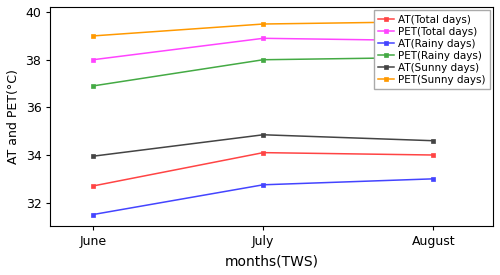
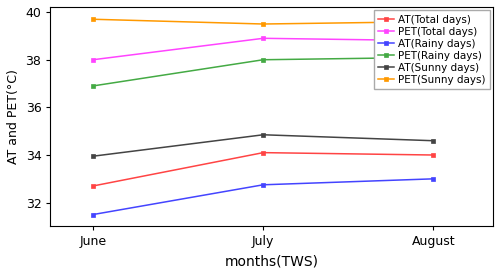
PET(Sunny days)/June: 39.0 -> 39.7
